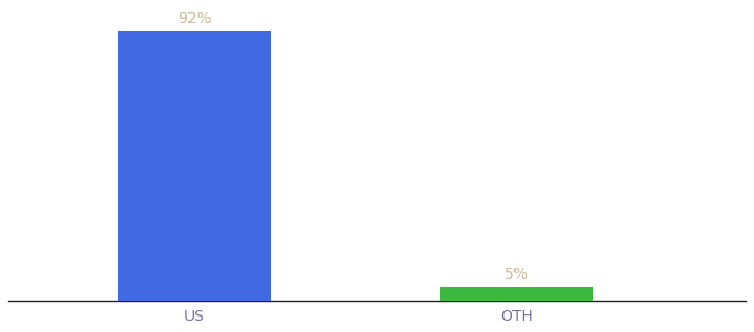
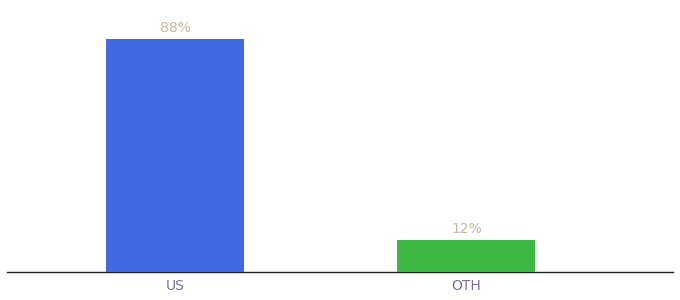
US: 92% -> 88%
OTH: 5% -> 12%
